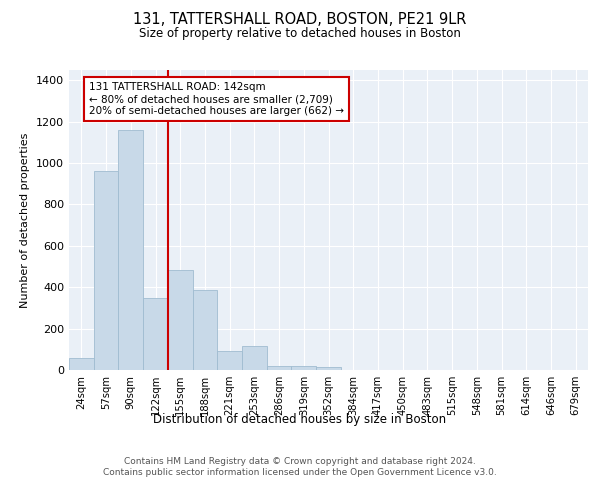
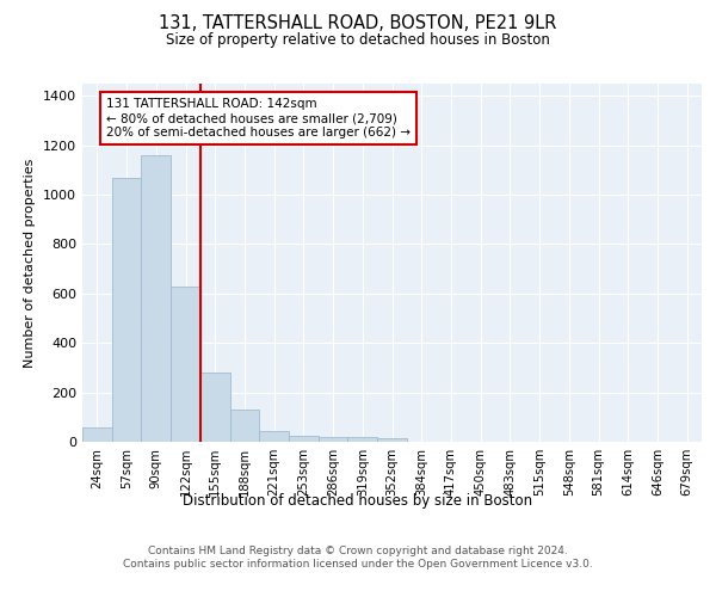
57sqm: 960 -> 1070
122sqm: 350 -> 630
155sqm: 485 -> 280
188sqm: 385 -> 130
221sqm: 90 -> 42
253sqm: 115 -> 22
